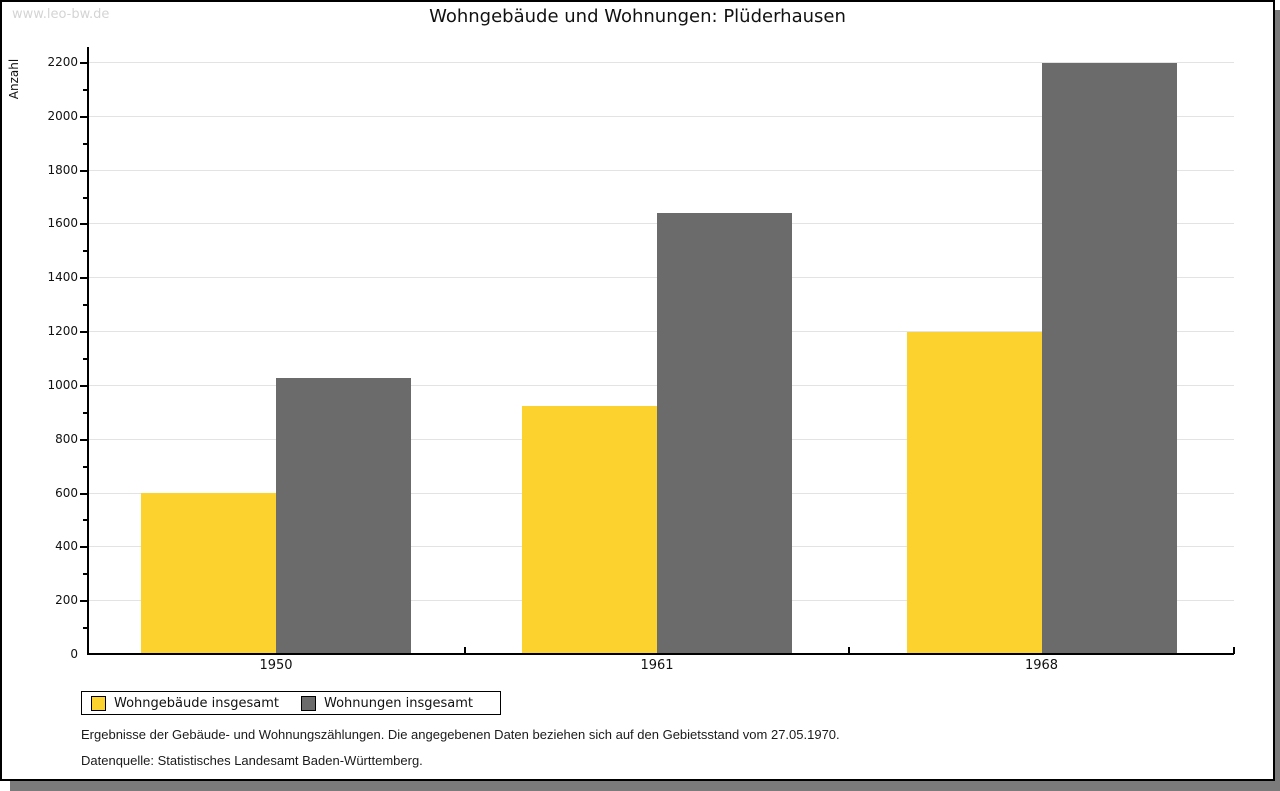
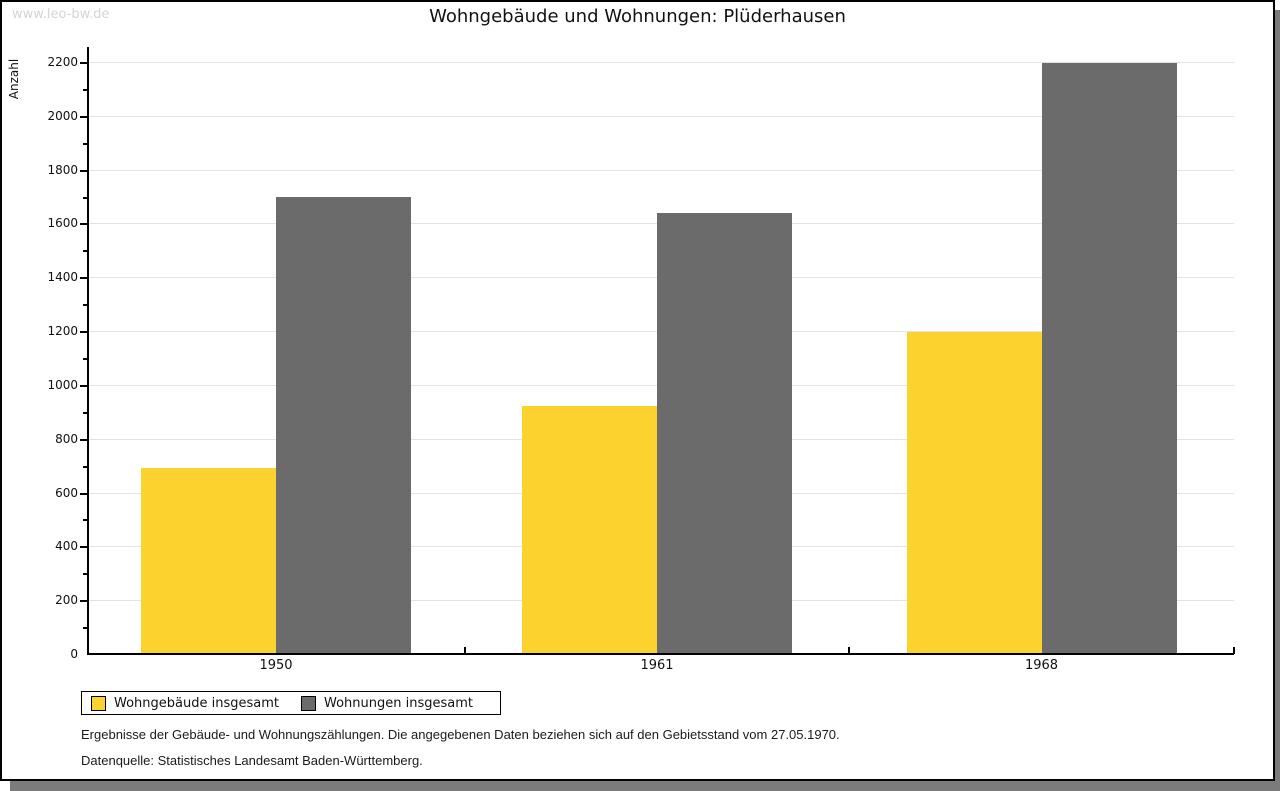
Wohngebäude insgesamt/1950: 600 -> 690
Wohnungen insgesamt/1950: 1020 -> 1700
